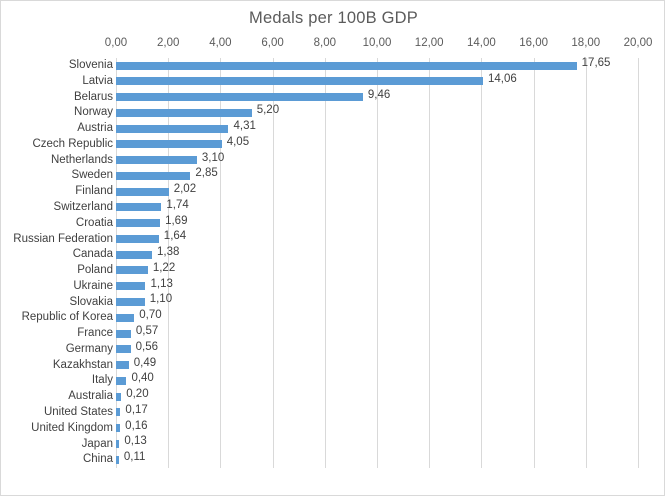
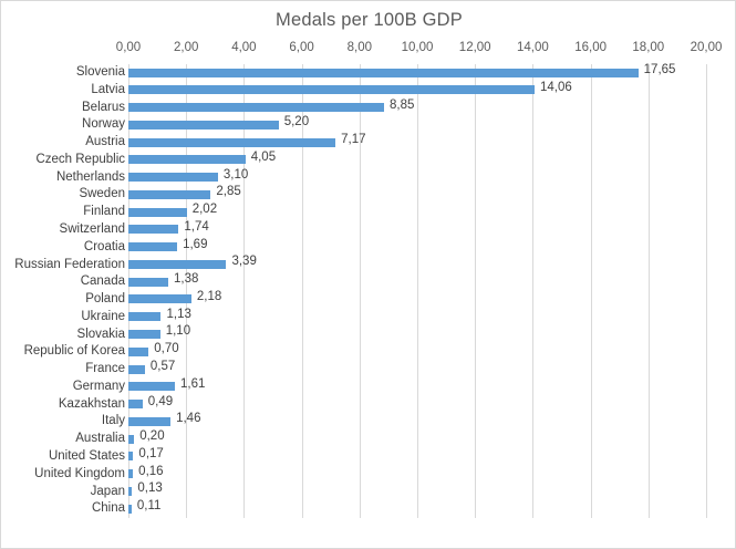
Belarus: 9,46 -> 8,85
Austria: 4,31 -> 7,17
Russian Federation: 1,64 -> 3,39
Poland: 1,22 -> 2,18
Germany: 0,56 -> 1,61
Italy: 0,40 -> 1,46
